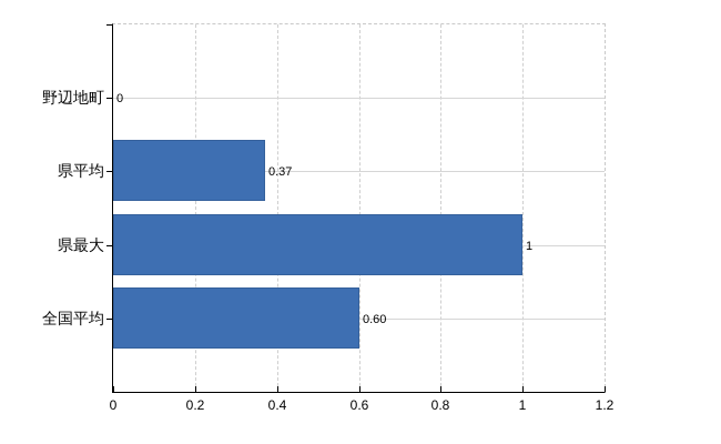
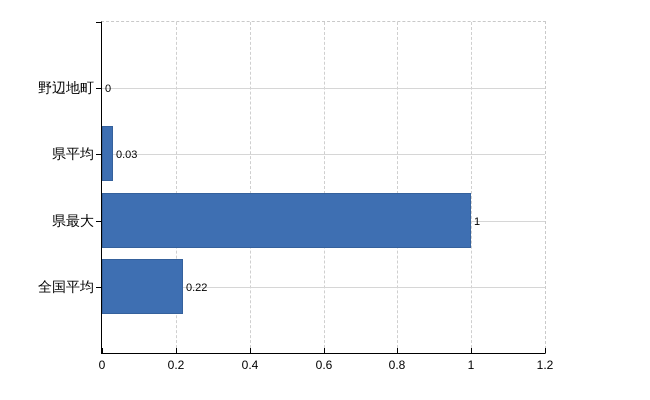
県平均: 0.37 -> 0.03
全国平均: 0.60 -> 0.22
